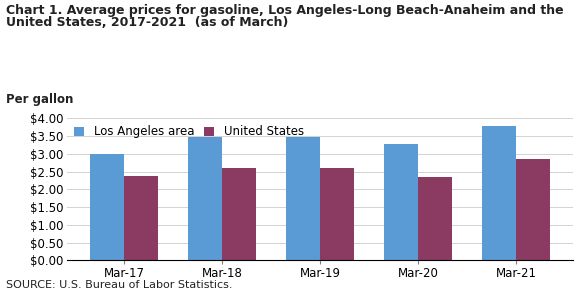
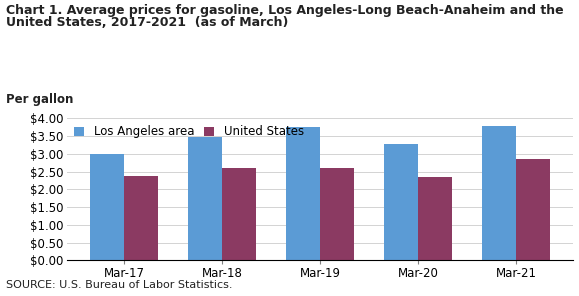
Los Angeles area/Mar-19: $3.48 -> $3.75
